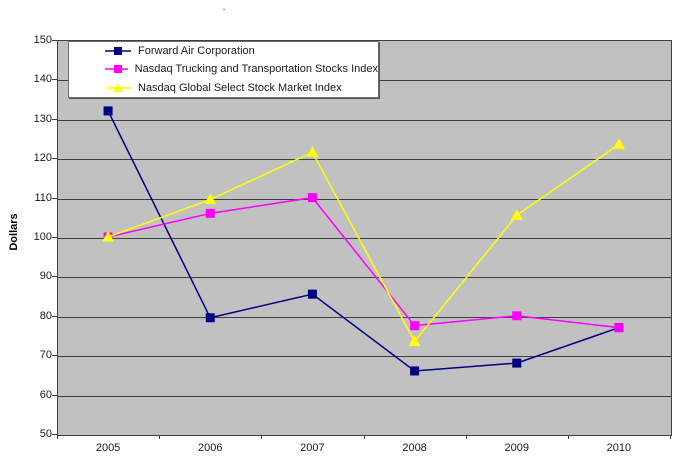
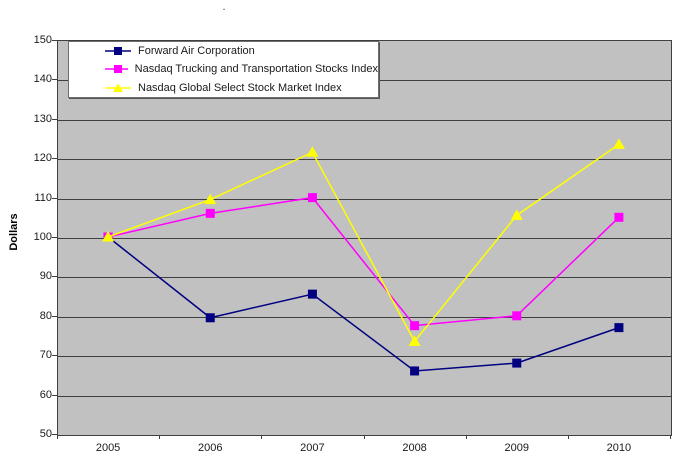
Forward Air Corporation/2005: 132 -> 100
Nasdaq Trucking and Transportation Stocks Index/2010: 77 -> 105
